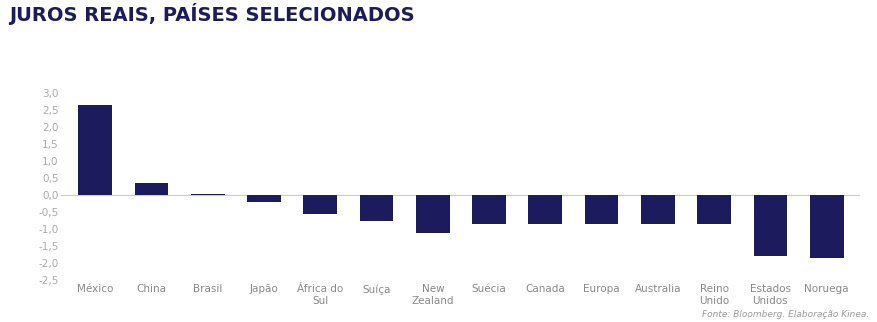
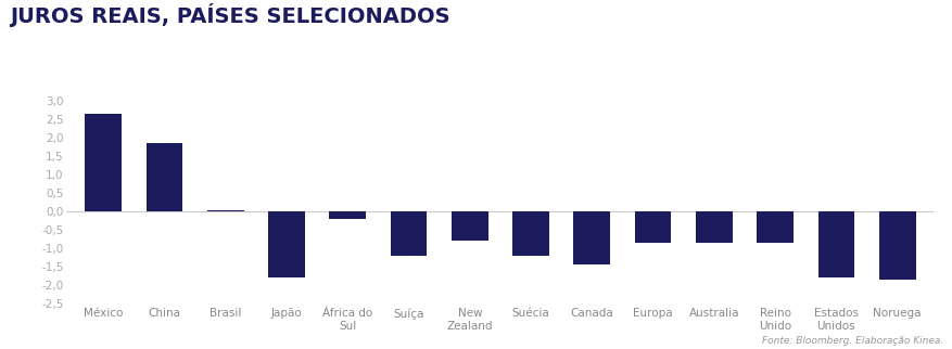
China: 0,35 -> 1,85
Japão: -0,20 -> -1,80
África do Sul: -0,55 -> -0,20
Suíça: -0,75 -> -1,20
New Zealand: -1,10 -> -0,80
Suécia: -0,85 -> -1,20
Canada: -0,85 -> -1,45
